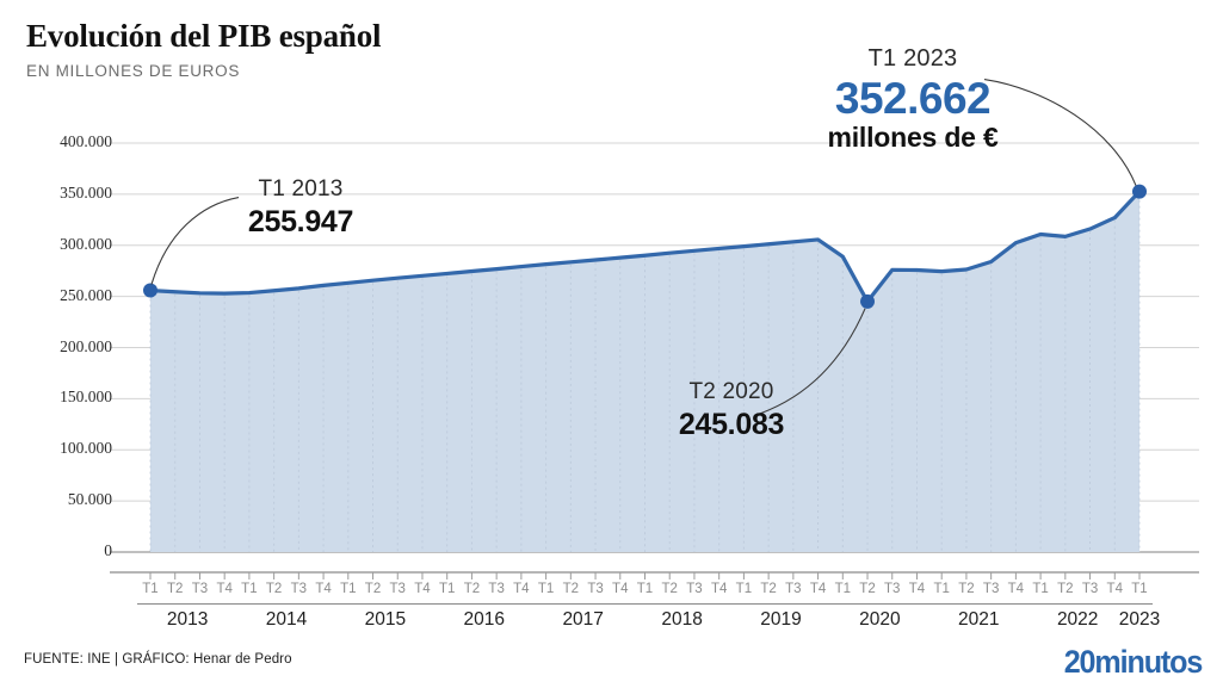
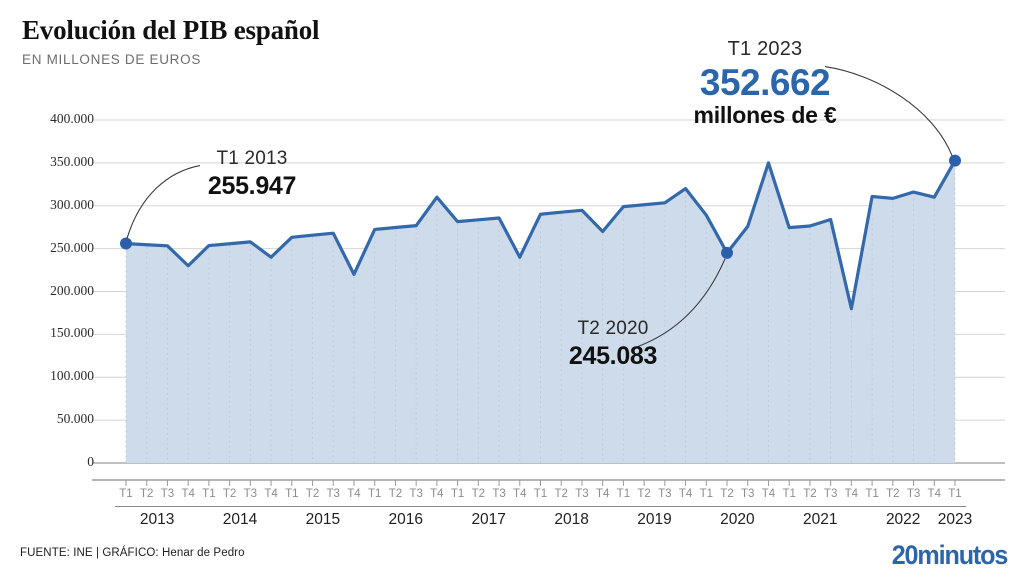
T4 2013: 250000 -> 230000
T4 2014: 260000 -> 240000
T4 2015: 270000 -> 220000
T4 2016: 280000 -> 310000
T4 2017: 290000 -> 240000
T4 2018: 300000 -> 270000
T4 2019: 310000 -> 320000
T4 2020: 280000 -> 350000
T4 2021: 300000 -> 180000
T4 2022: 330000 -> 310000
